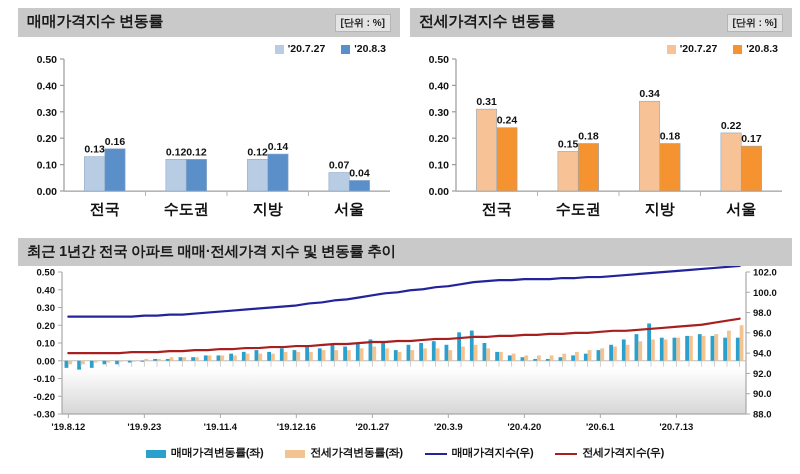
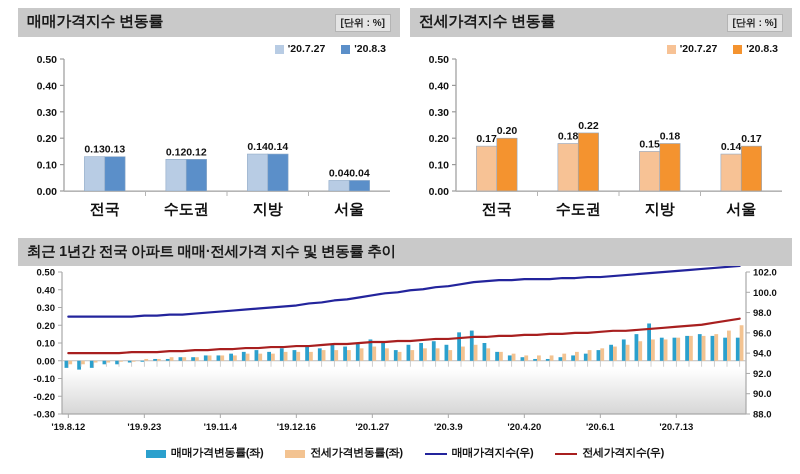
매매가격지수 변동률/'20.8.3/전국: 0.16 -> 0.13
매매가격지수 변동률/'20.7.27/지방: 0.12 -> 0.14
매매가격지수 변동률/'20.7.27/서울: 0.07 -> 0.04
전세가격지수 변동률/'20.7.27/전국: 0.31 -> 0.17
전세가격지수 변동률/'20.8.3/전국: 0.24 -> 0.20
전세가격지수 변동률/'20.7.27/수도권: 0.15 -> 0.18
전세가격지수 변동률/'20.8.3/수도권: 0.18 -> 0.22
전세가격지수 변동률/'20.7.27/지방: 0.34 -> 0.15
전세가격지수 변동률/'20.7.27/서울: 0.22 -> 0.14
